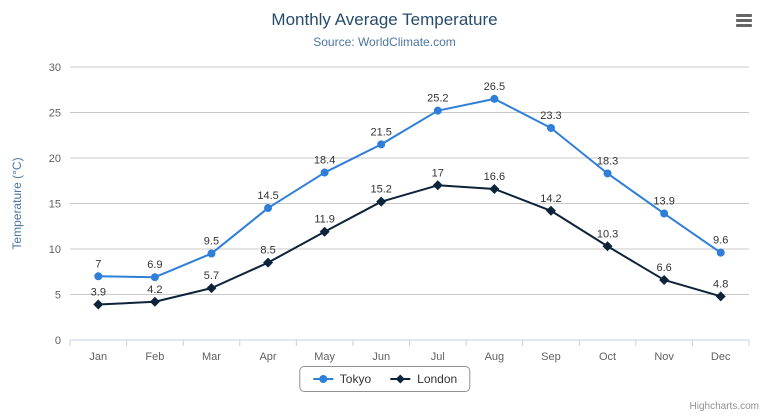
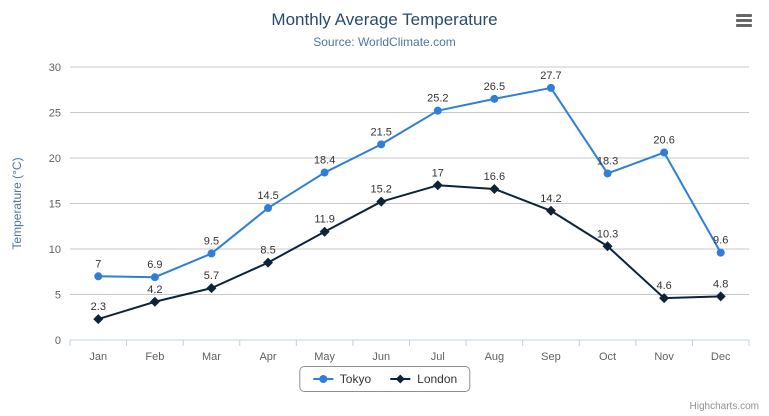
London/Jan: 3.9 -> 2.3
Tokyo/Sep: 23.3 -> 27.7
Tokyo/Nov: 13.9 -> 20.6
London/Nov: 6.6 -> 4.6
